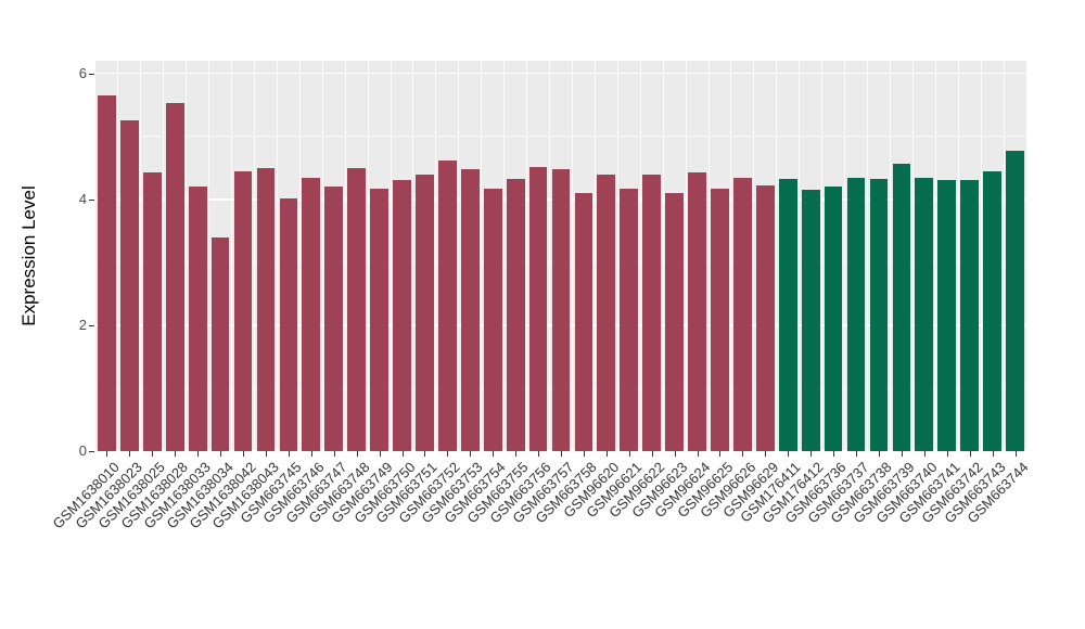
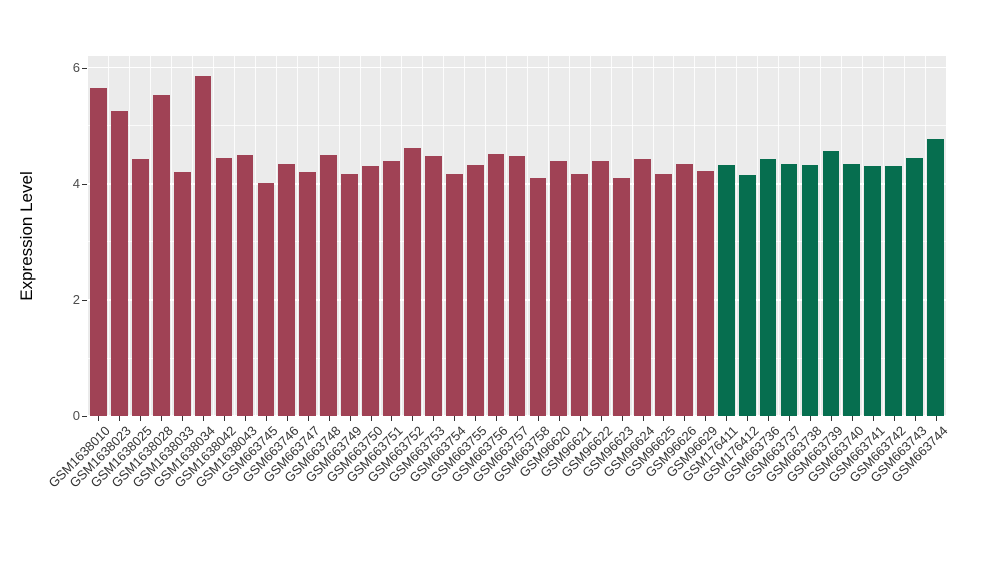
GSM1638034: 3.4 -> 5.8
GSM663736: 4.2 -> 4.4
